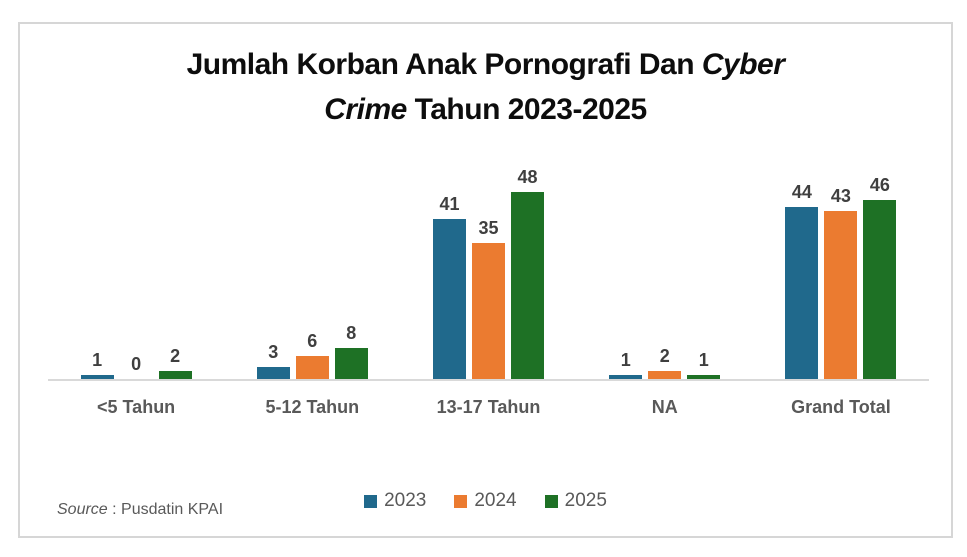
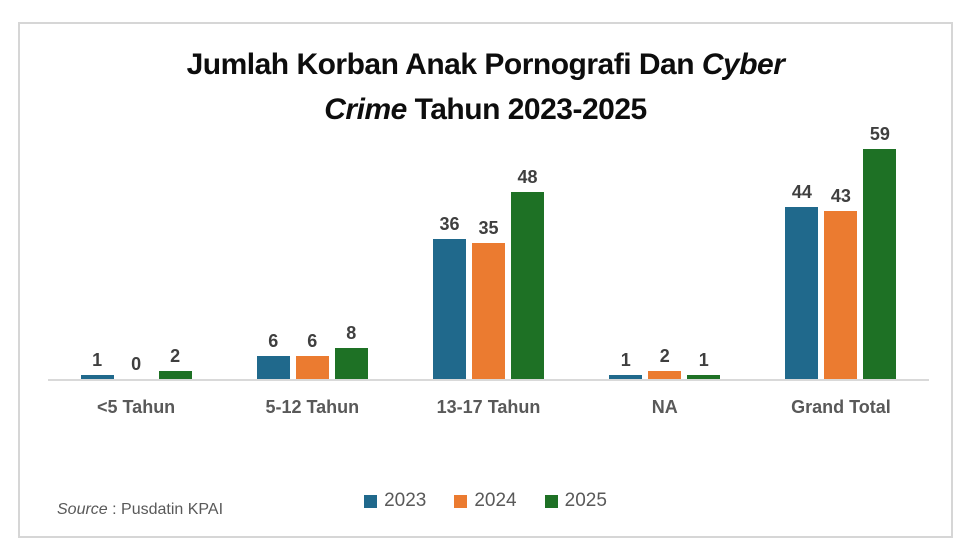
2023/5-12 Tahun: 3 -> 6
2023/13-17 Tahun: 41 -> 36
2025/Grand Total: 46 -> 59
